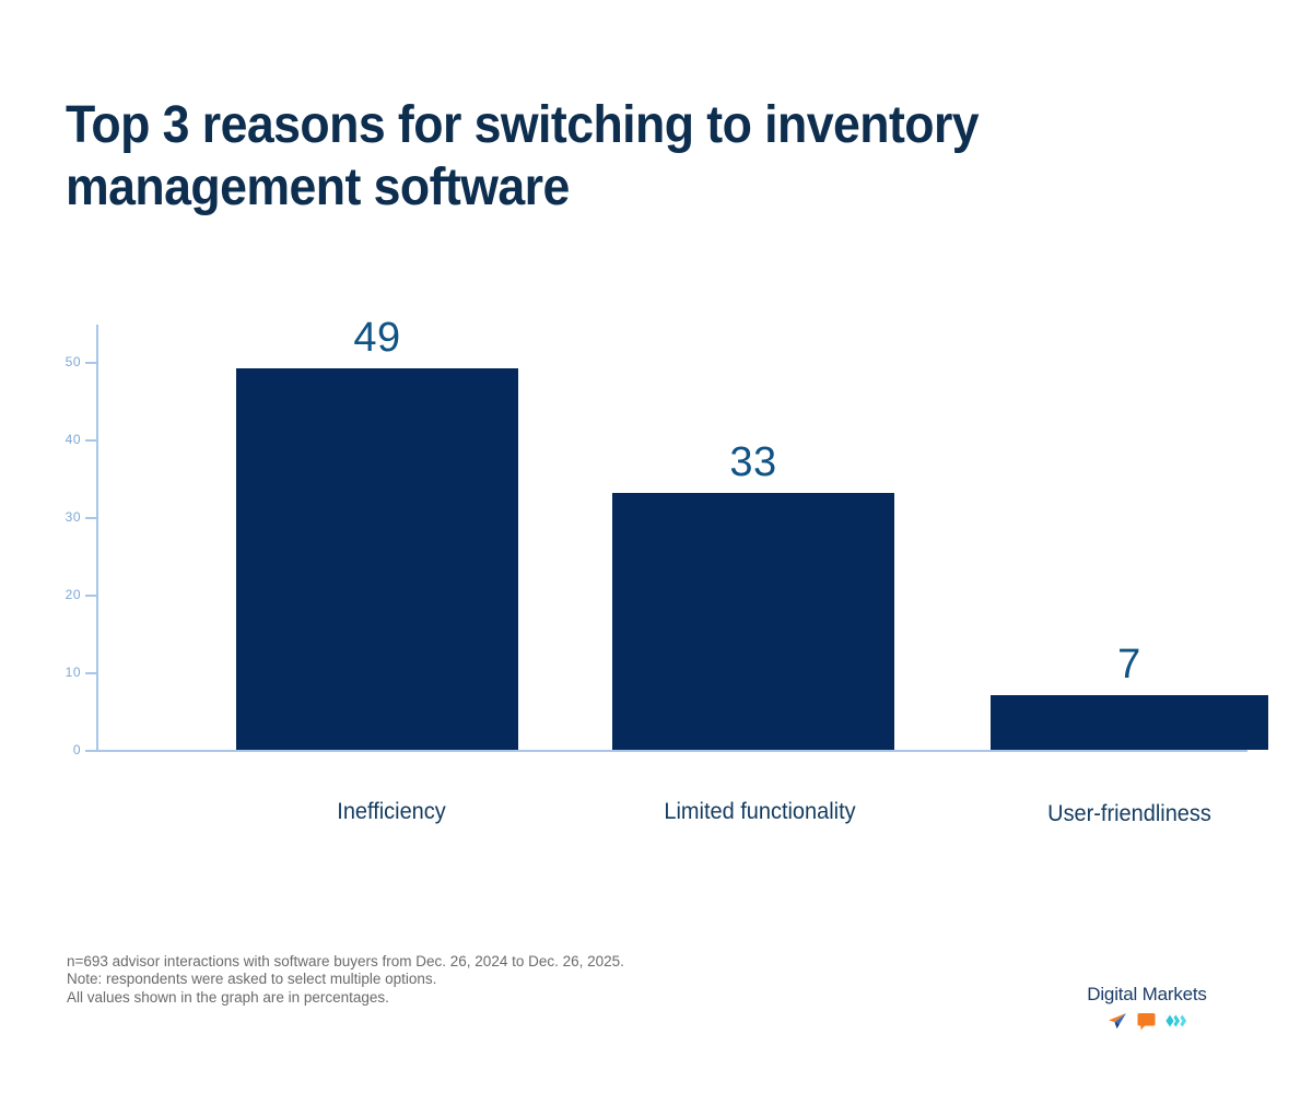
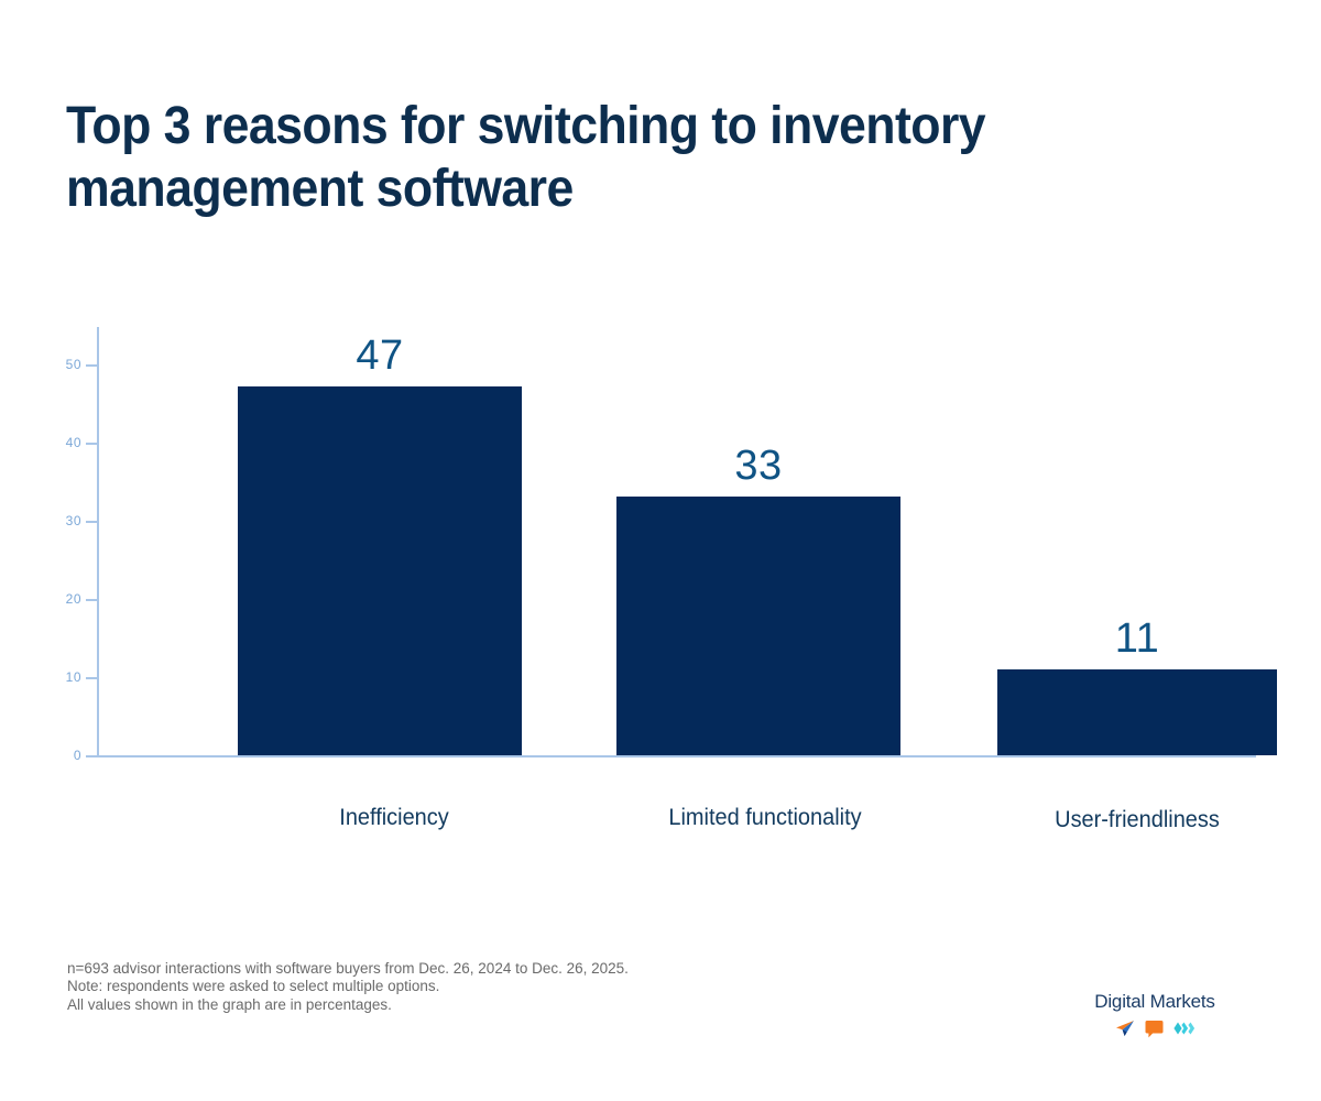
Inefficiency: 49 -> 47
User-friendliness: 7 -> 11
